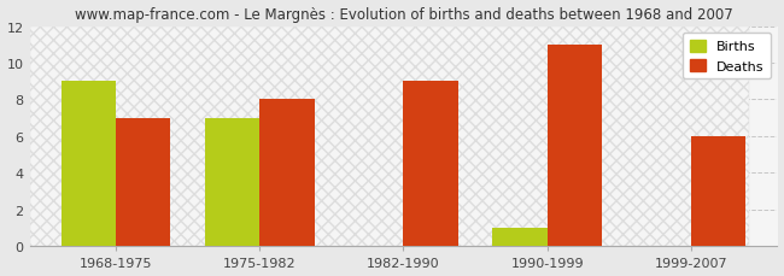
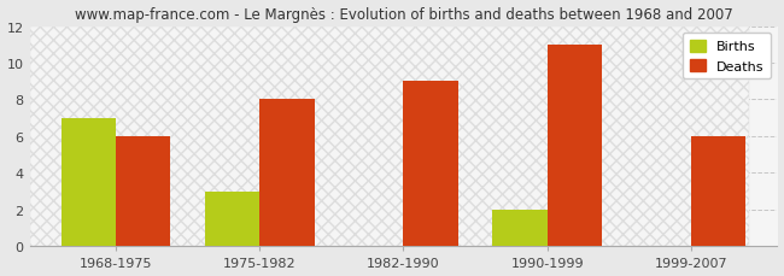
Births/1968-1975: 9.0 -> 7.0
Deaths/1968-1975: 7 -> 6
Births/1975-1982: 7.0 -> 3.0
Births/1990-1999: 1.0 -> 2.0
